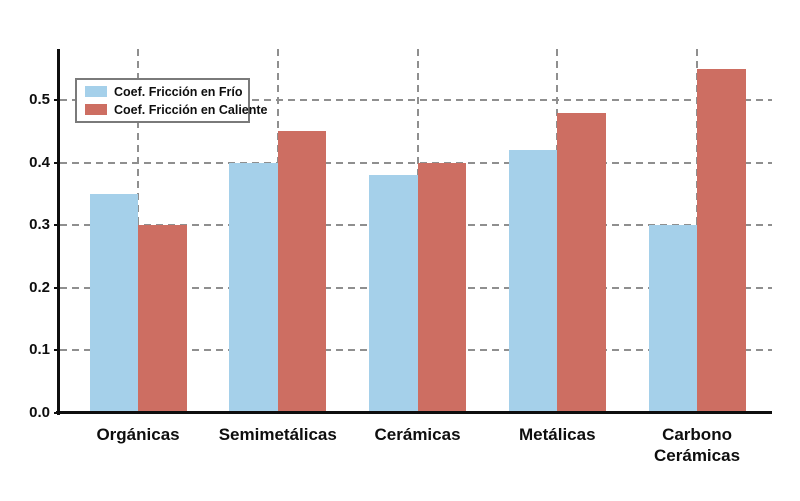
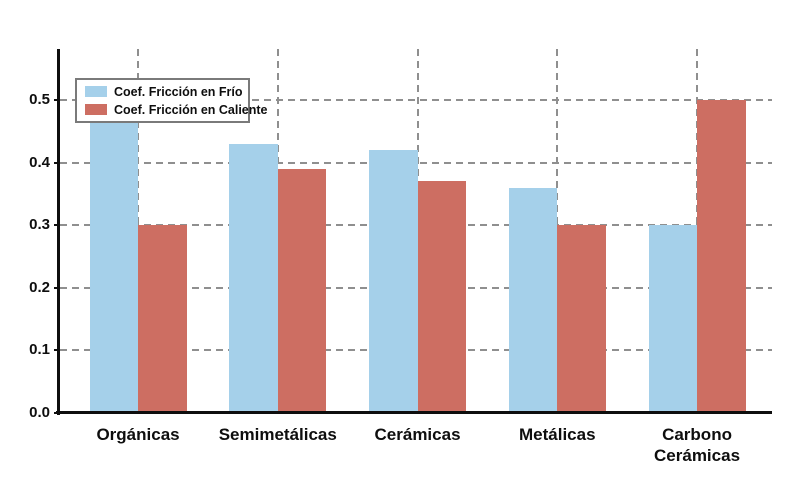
Coef. Fricción en Frío/Orgánicas: 0.35 -> 0.51
Coef. Fricción en Frío/Semimetálicas: 0.40 -> 0.43
Coef. Fricción en Caliente/Semimetálicas: 0.45 -> 0.39
Coef. Fricción en Frío/Cerámicas: 0.38 -> 0.42
Coef. Fricción en Caliente/Cerámicas: 0.40 -> 0.37
Coef. Fricción en Frío/Metálicas: 0.42 -> 0.36
Coef. Fricción en Caliente/Metálicas: 0.48 -> 0.30
Coef. Fricción en Caliente/Carbono Cerámicas: 0.55 -> 0.50
